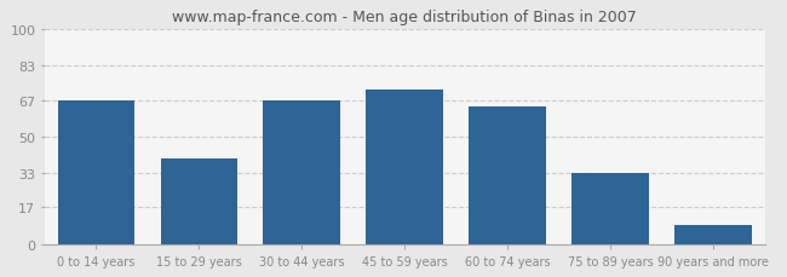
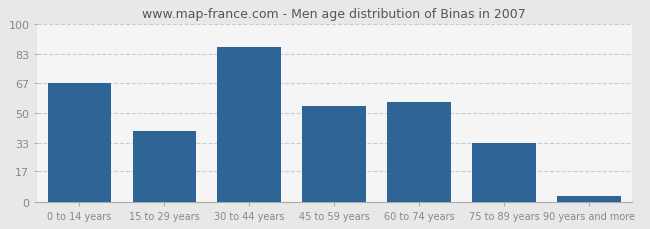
30 to 44 years: 67 -> 87
45 to 59 years: 72 -> 54
60 to 74 years: 64 -> 56
90 years and more: 9 -> 3
